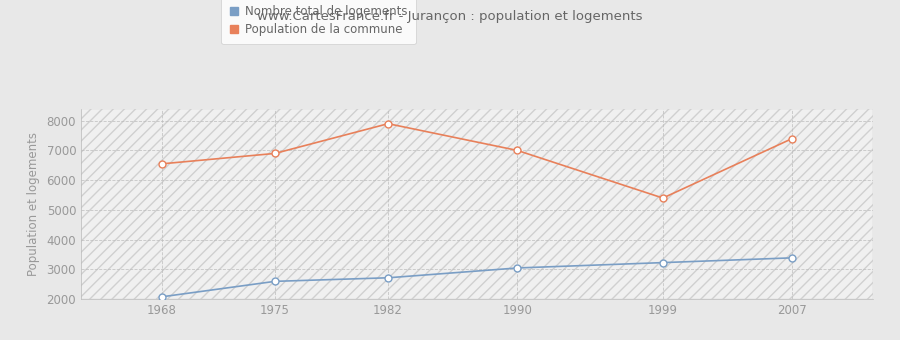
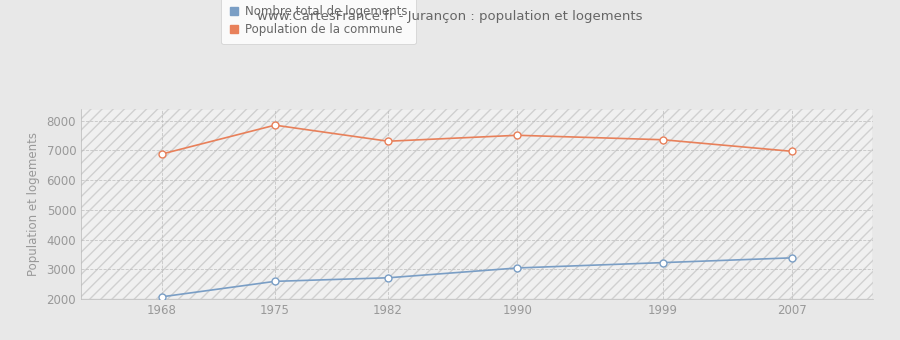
Population de la commune/1968: 6550 -> 6880
Population de la commune/1975: 6900 -> 7850
Population de la commune/1982: 7900 -> 7310
Population de la commune/1990: 7000 -> 7510
Population de la commune/1999: 5400 -> 7360
Population de la commune/2007: 7400 -> 6970
